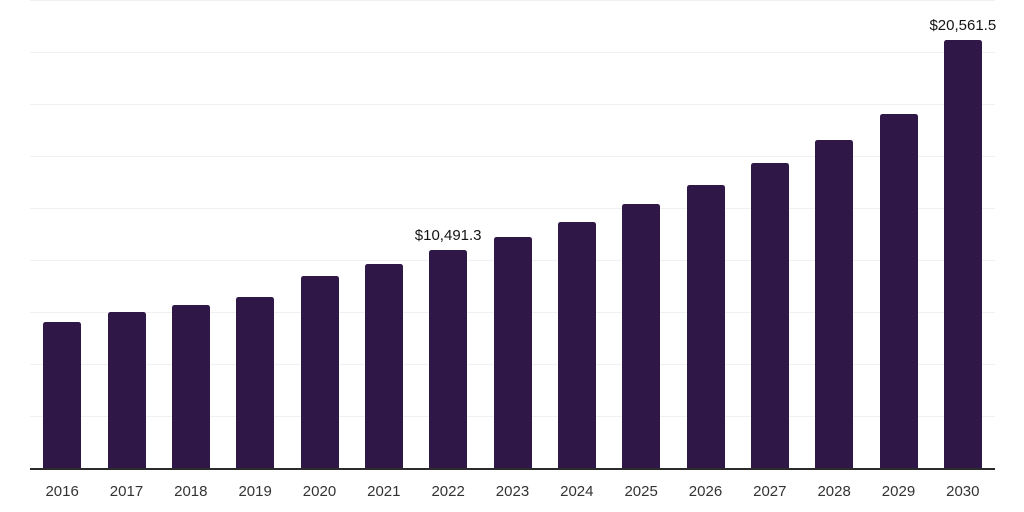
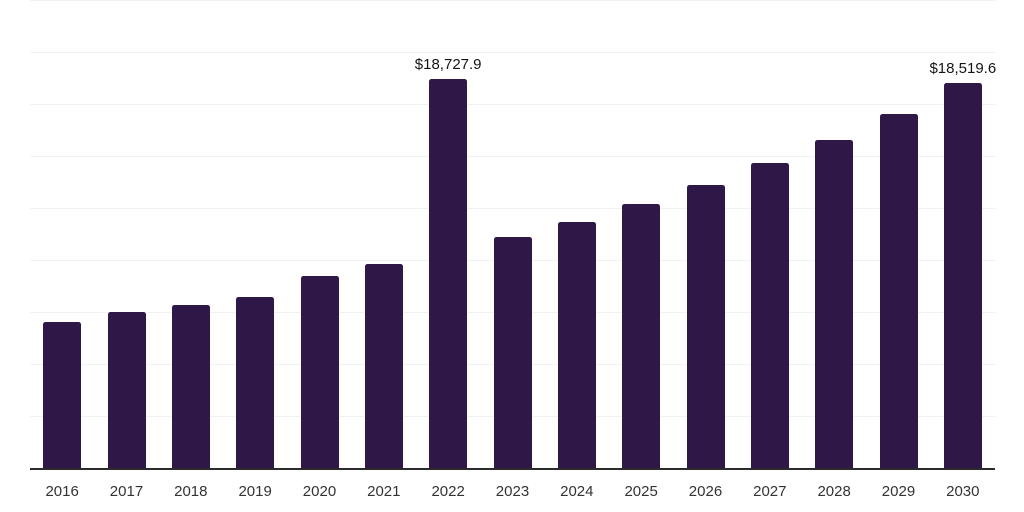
2022: $10,491.3 -> $18,727.9
2030: $20,561.5 -> $18,519.6
